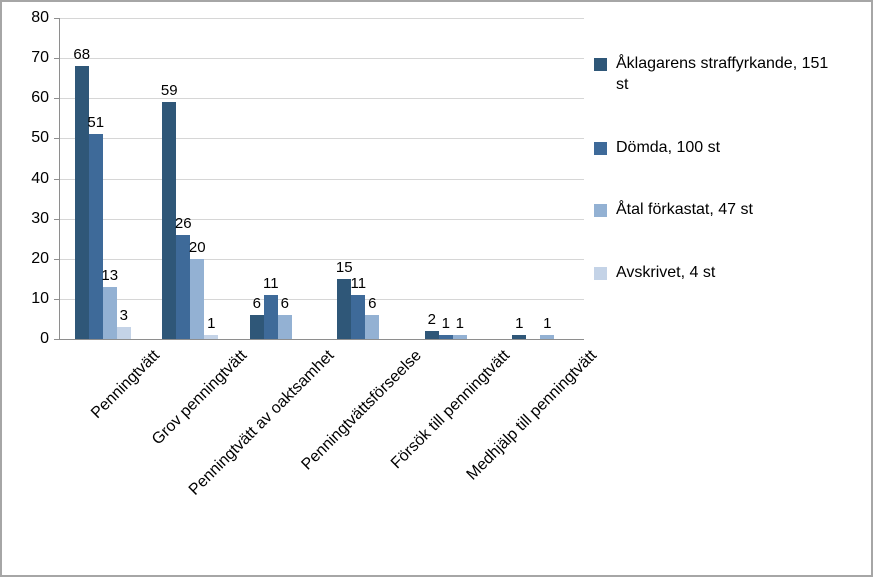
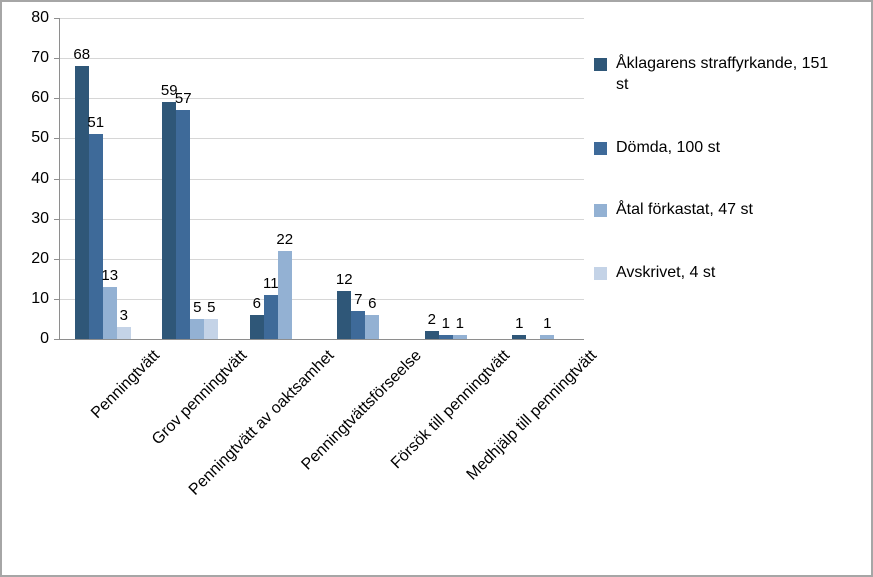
Dömda, 100 st/Grov penningtvätt: 26 -> 57
Åtal förkastat, 47 st/Grov penningtvätt: 20 -> 5
Avskrivet, 4 st/Grov penningtvätt: 1 -> 5
Åtal förkastat, 47 st/Penningtvätt av oaktsamhet: 6 -> 22
Åklagarens straffyrkande, 151 st/Penningtvättsförseelse: 15 -> 12
Dömda, 100 st/Penningtvättsförseelse: 11 -> 7
